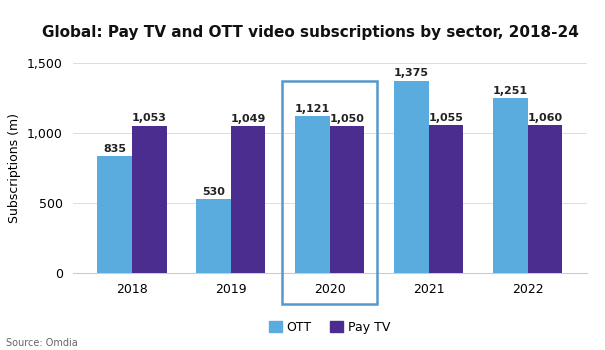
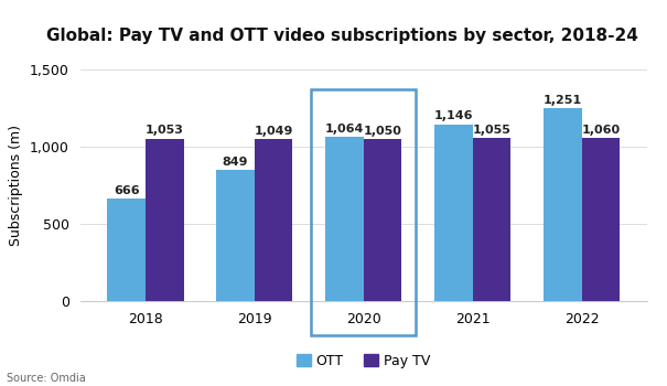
OTT/2018: 835 -> 666
OTT/2019: 530 -> 849
OTT/2020: 1,121 -> 1,064
OTT/2021: 1,375 -> 1,146
